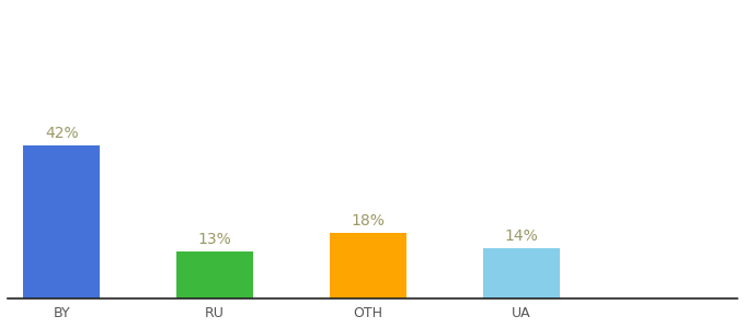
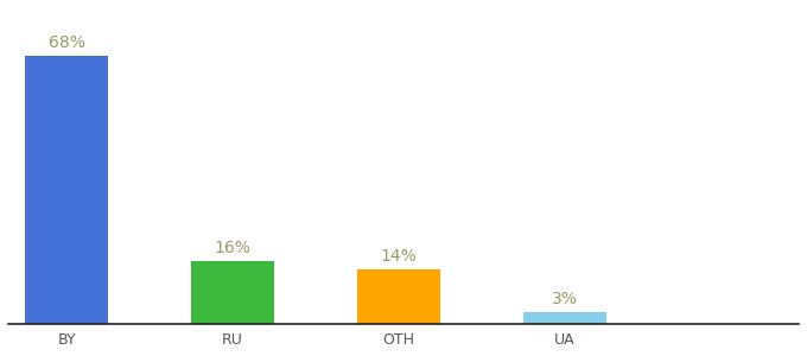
BY: 42% -> 68%
RU: 13% -> 16%
OTH: 18% -> 14%
UA: 14% -> 3%
